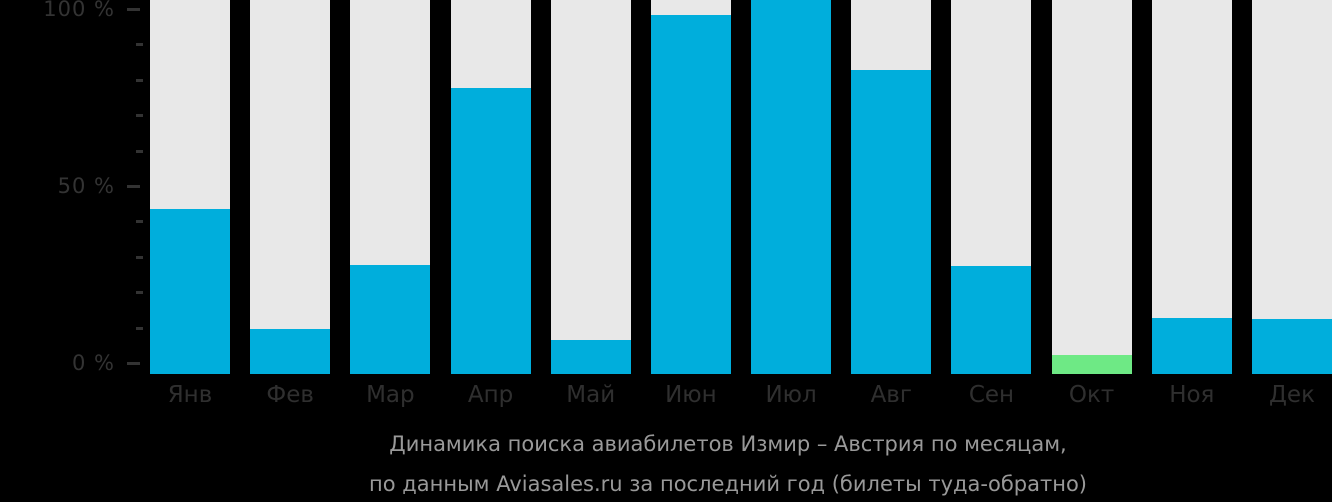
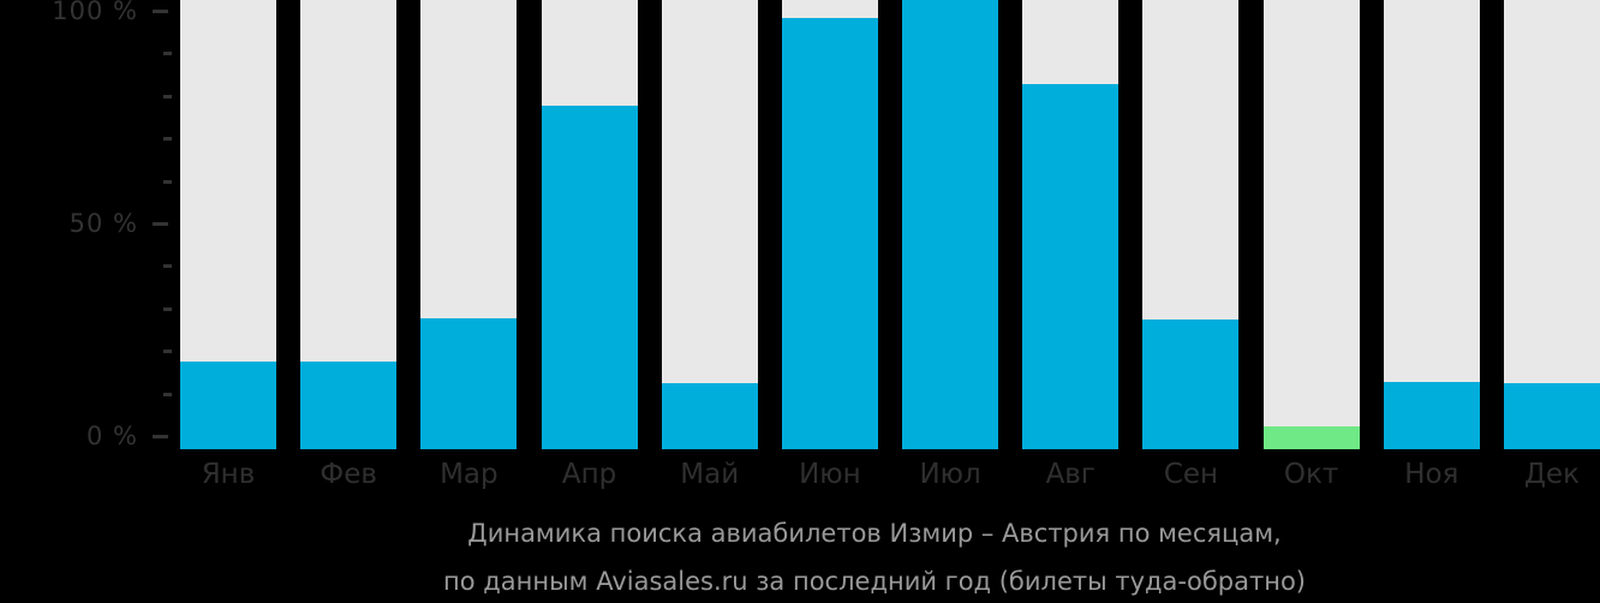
Янв: 44% -> 20%
Фев: 12% -> 20%
Май: 9% -> 15%
